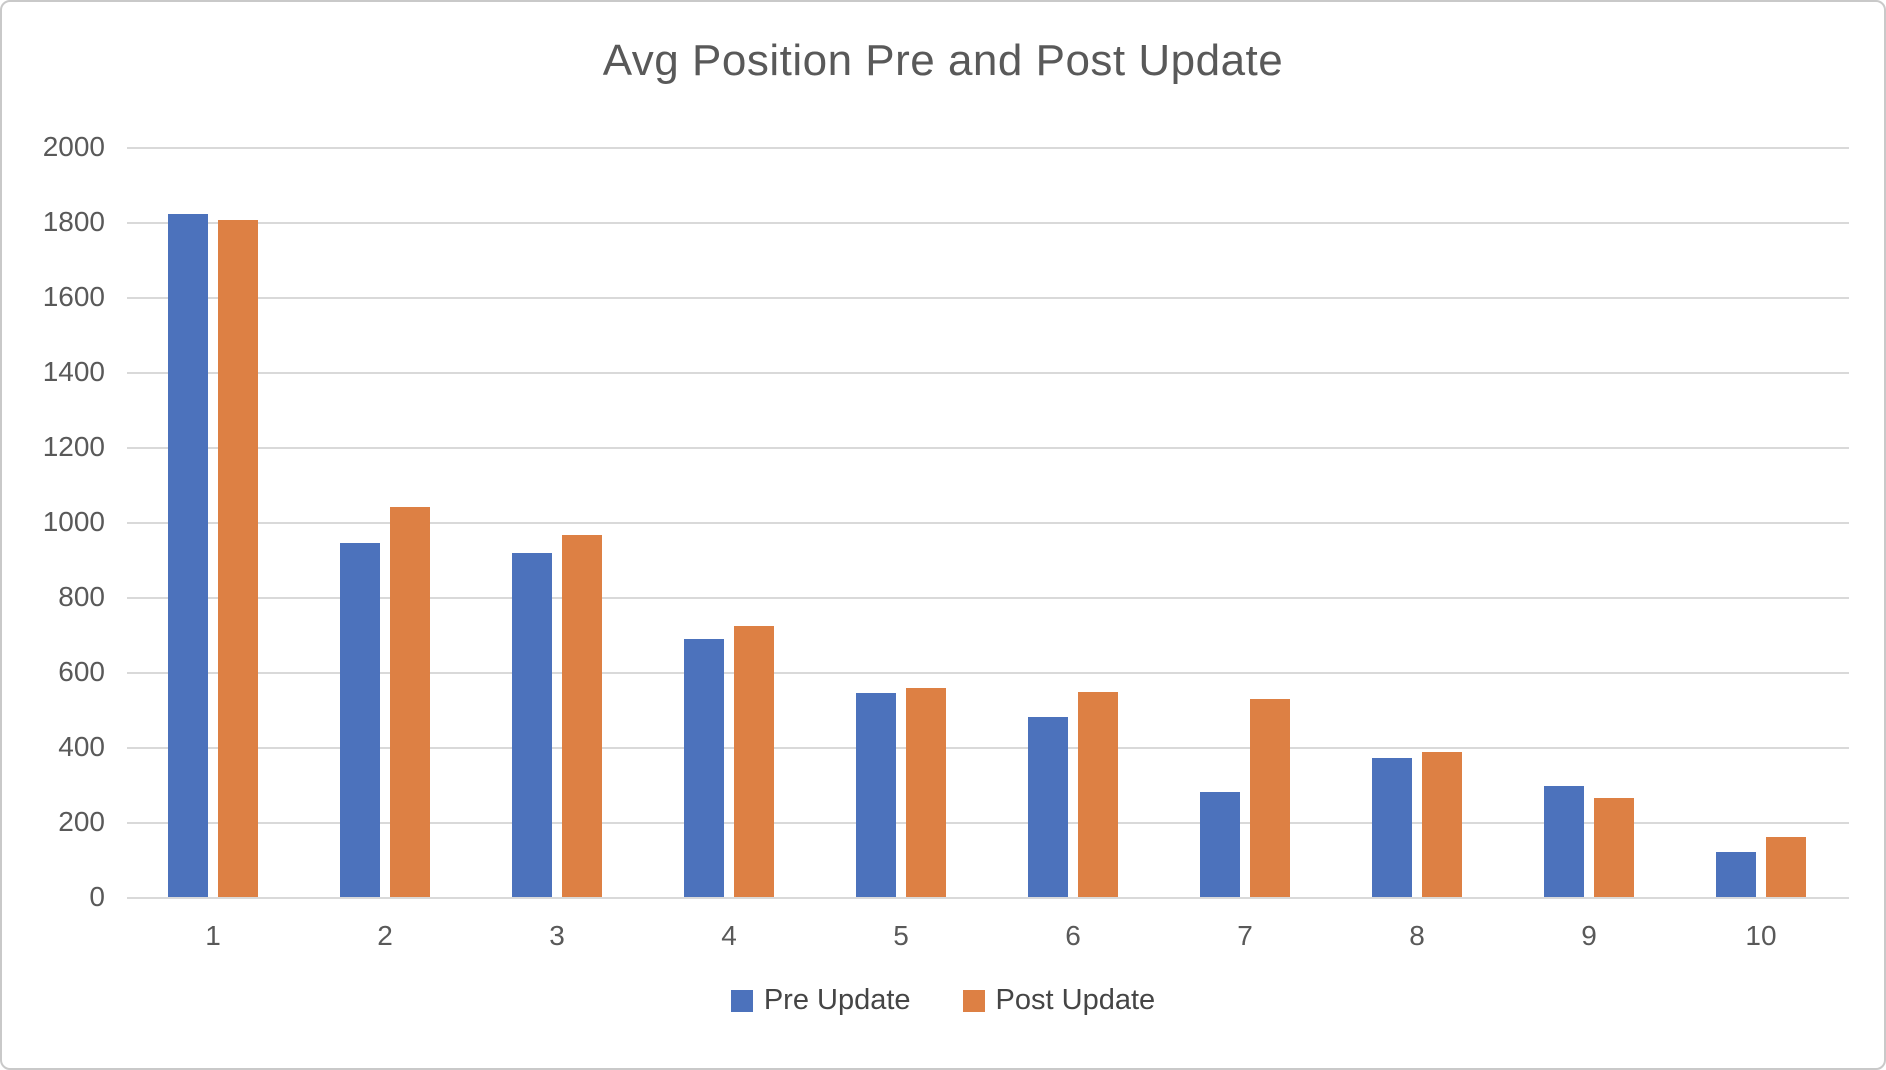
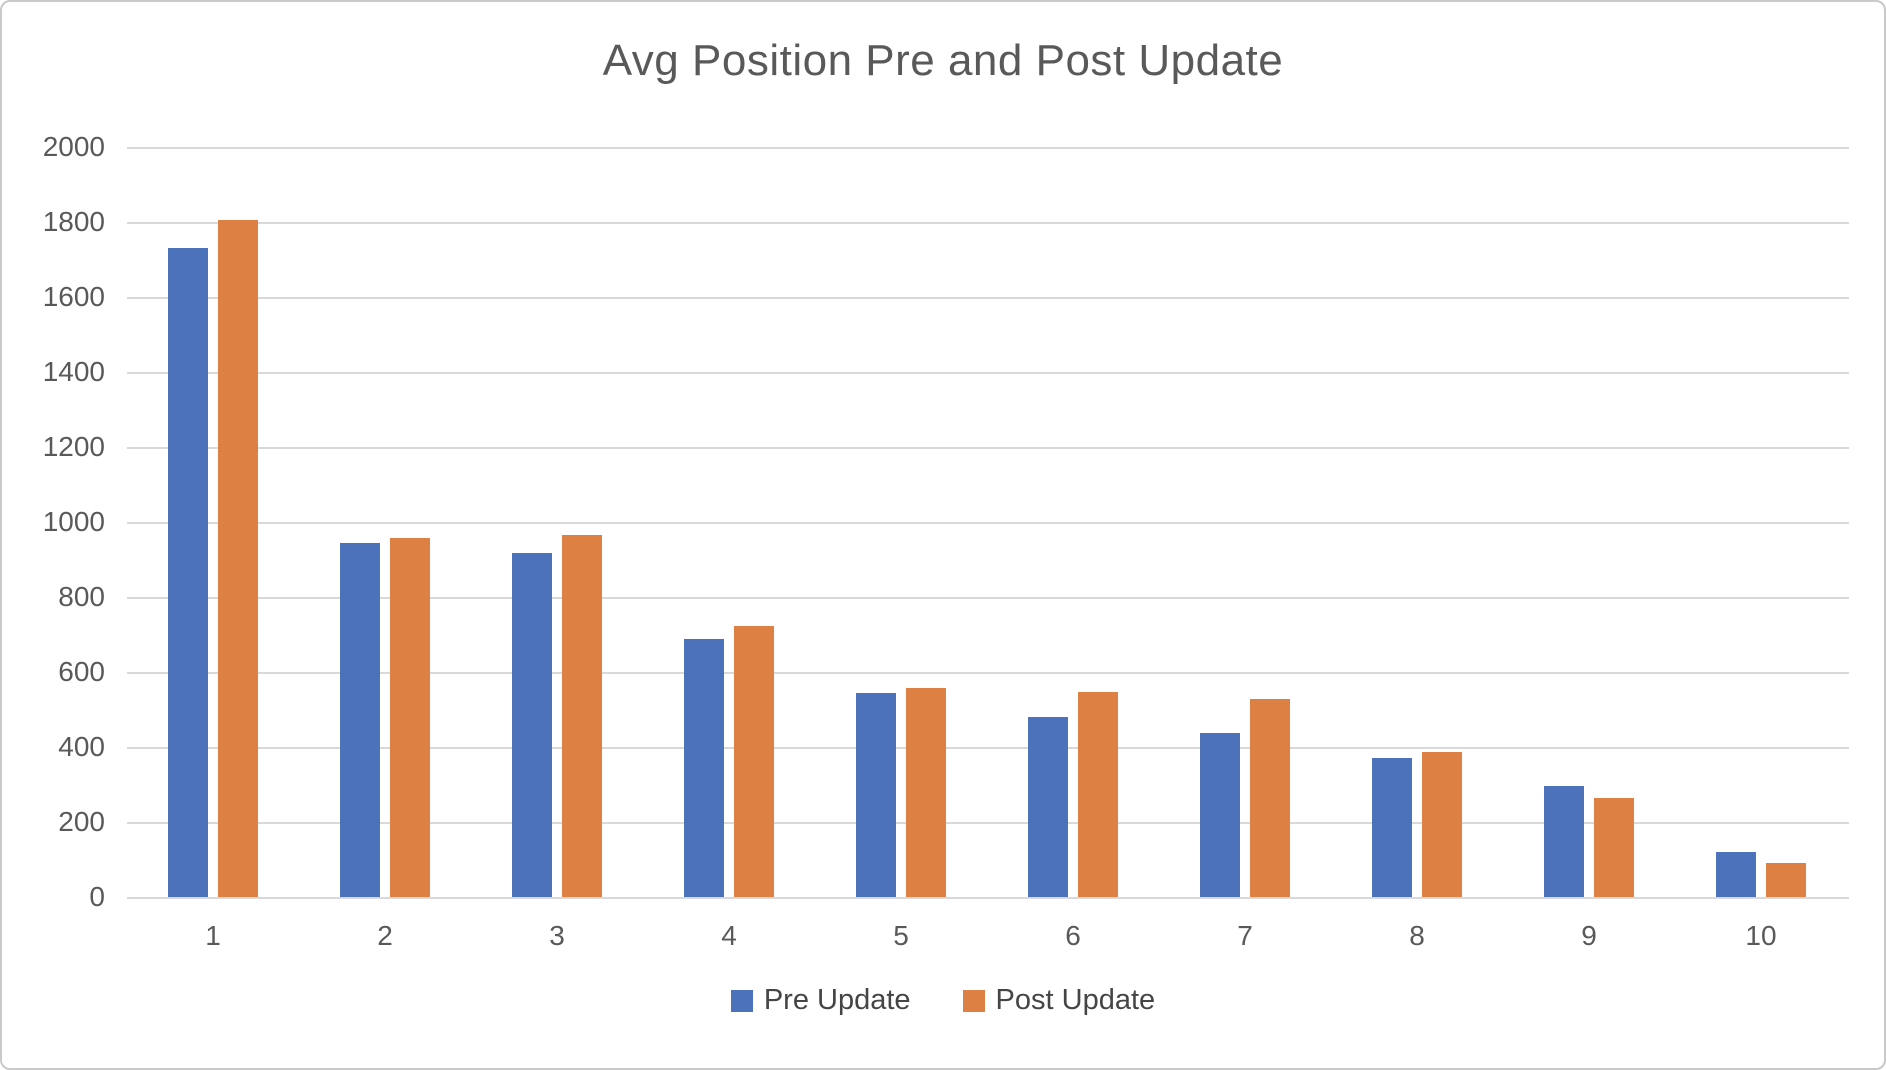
Pre Update/1: 1820 -> 1730
Post Update/2: 1040 -> 960
Pre Update/7: 280 -> 440
Post Update/10: 160 -> 90
